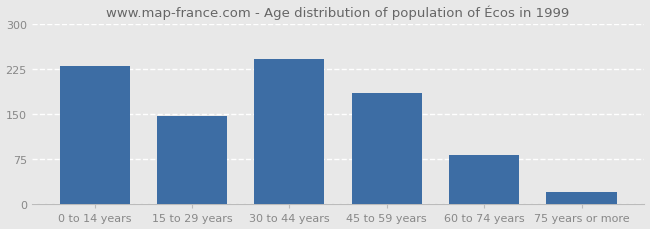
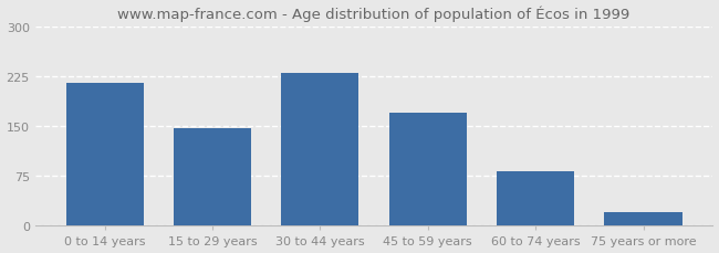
0 to 14 years: 230 -> 215
30 to 44 years: 242 -> 230
45 to 59 years: 186 -> 170
